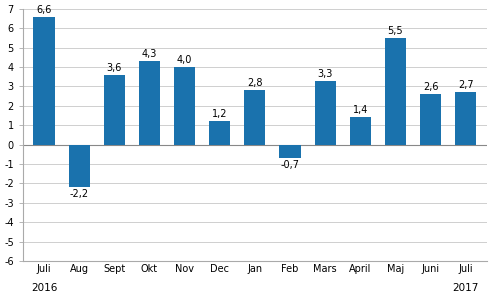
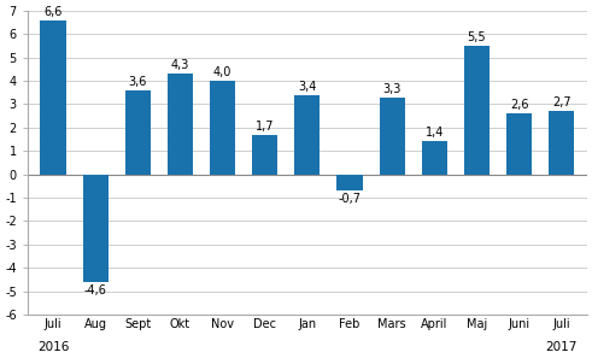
Aug: -2,2 -> -4,6
Dec: 1,2 -> 1,7
Jan: 2,8 -> 3,4
